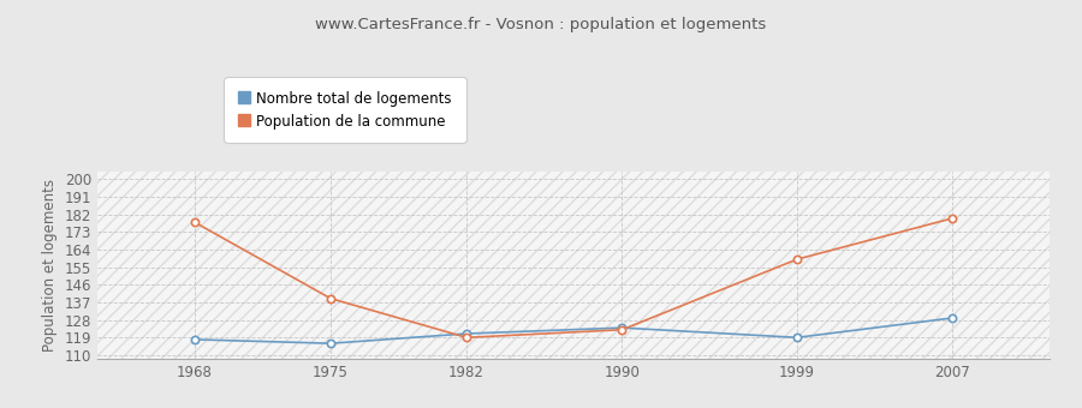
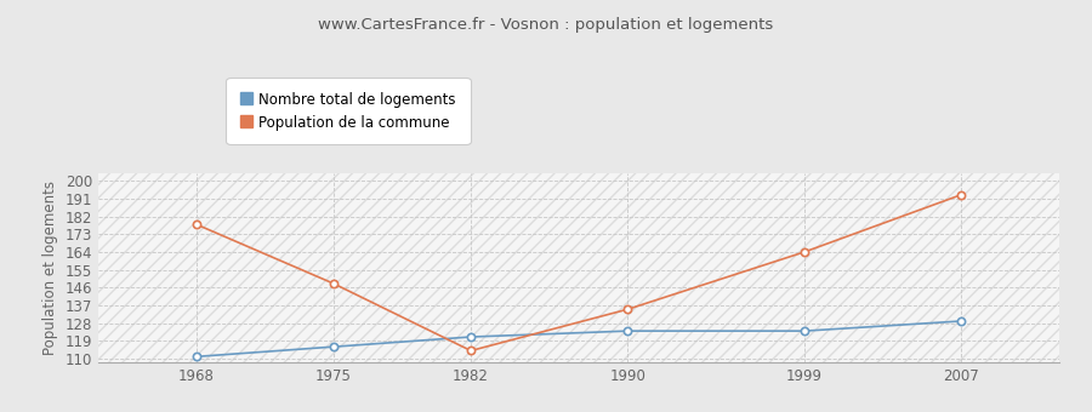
Nombre total de logements/1968: 118 -> 111
Population de la commune/1975: 139 -> 148
Population de la commune/1982: 119 -> 114
Population de la commune/1990: 123 -> 135
Nombre total de logements/1999: 119 -> 124
Population de la commune/1999: 159 -> 164
Population de la commune/2007: 180 -> 193
